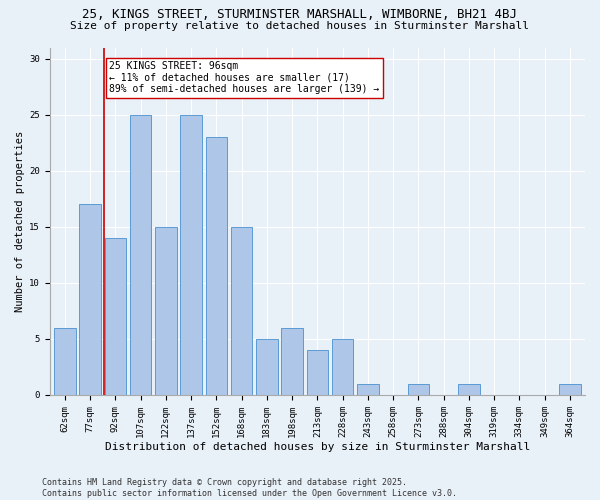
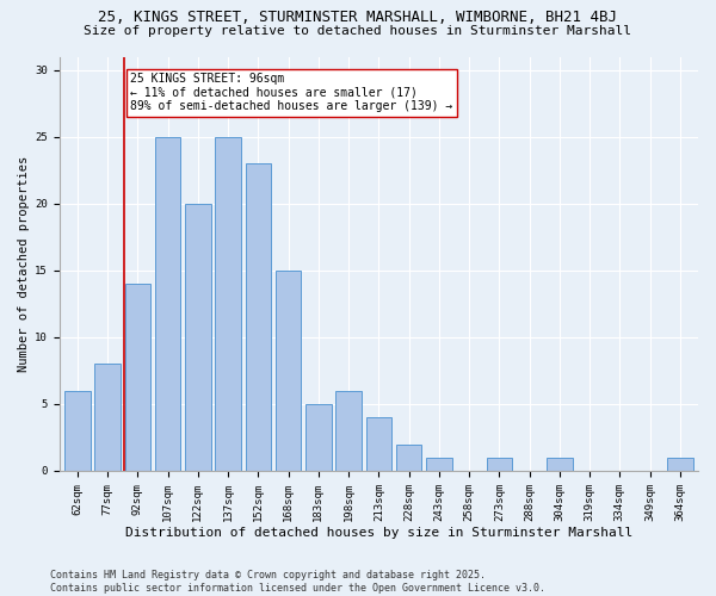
77sqm: 17 -> 8
122sqm: 15 -> 20
228sqm: 5 -> 2
